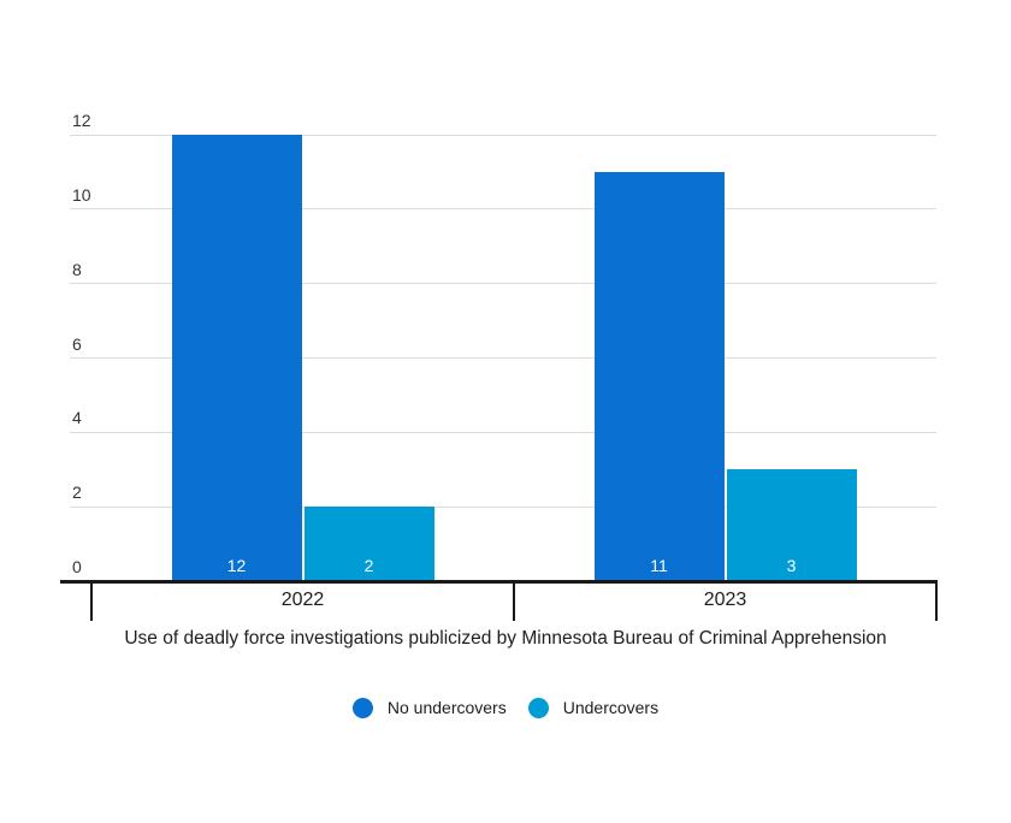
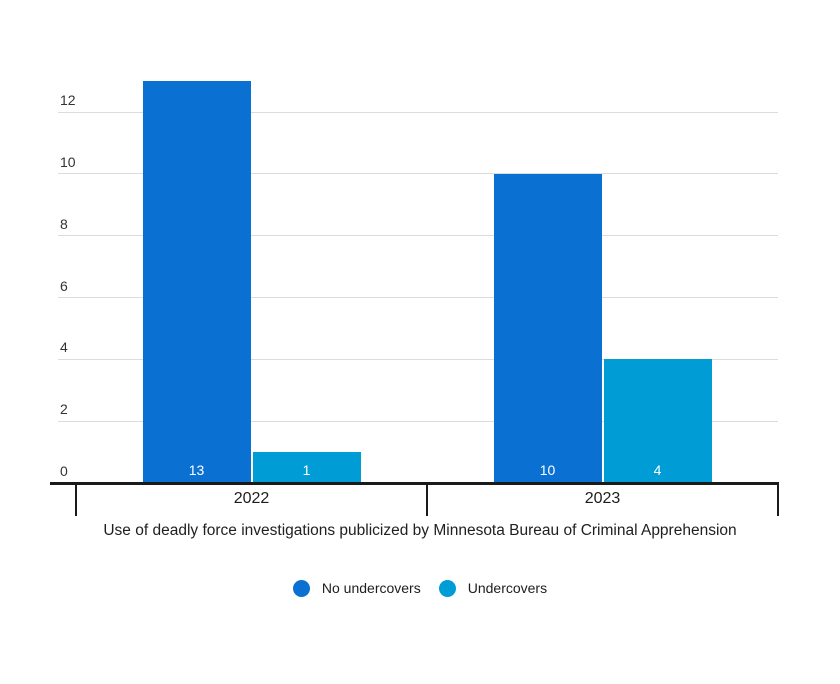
No undercovers/2022: 12 -> 13
Undercovers/2022: 2 -> 1
No undercovers/2023: 11 -> 10
Undercovers/2023: 3 -> 4
